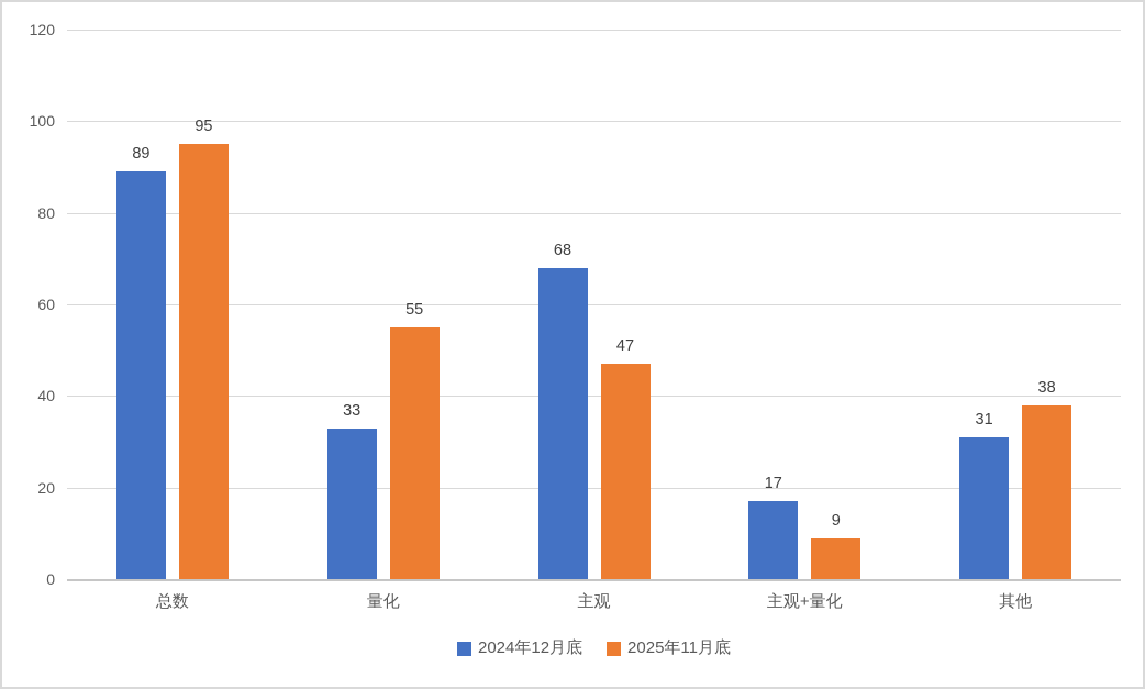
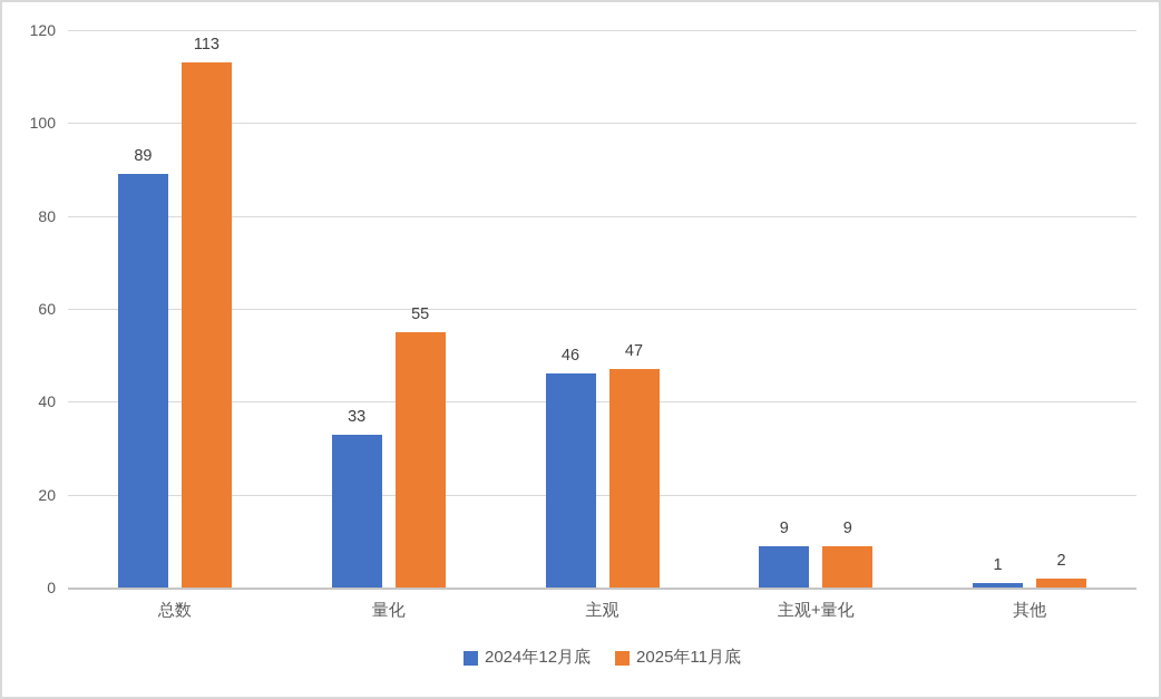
2025年11月底/总数: 95 -> 113
2024年12月底/主观: 68 -> 46
2024年12月底/主观+量化: 17 -> 9
2024年12月底/其他: 31 -> 1
2025年11月底/其他: 38 -> 2
